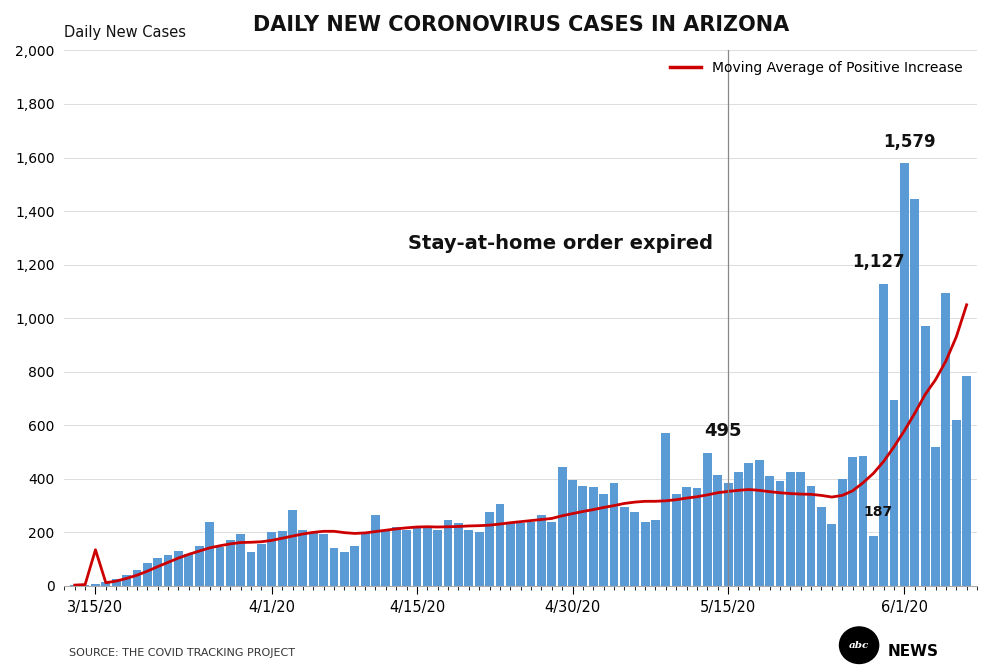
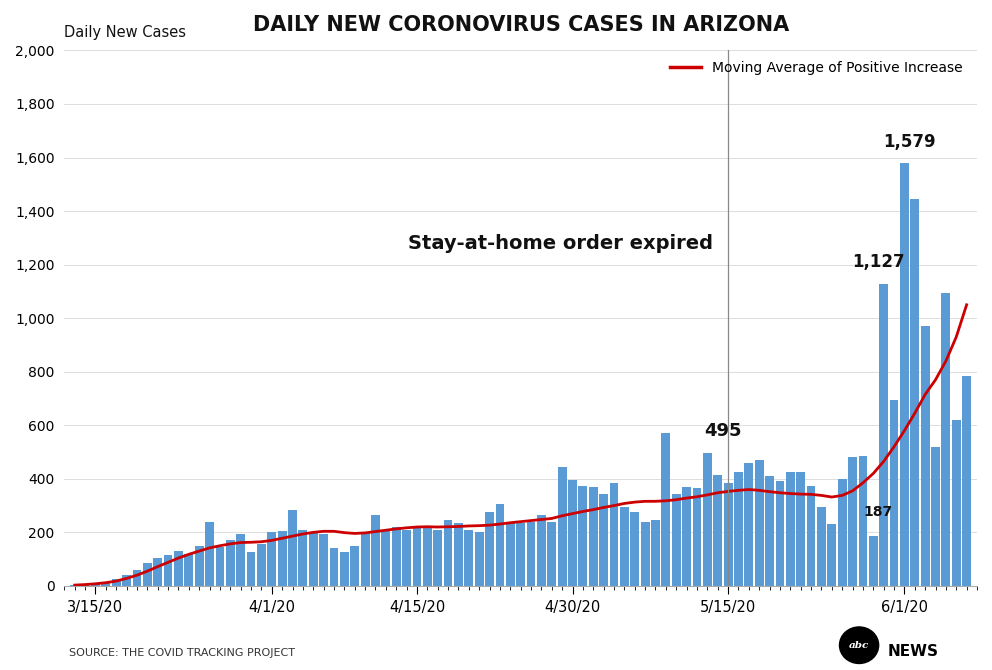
Moving Average of Positive Increase/3/15/20: 135 -> 8
